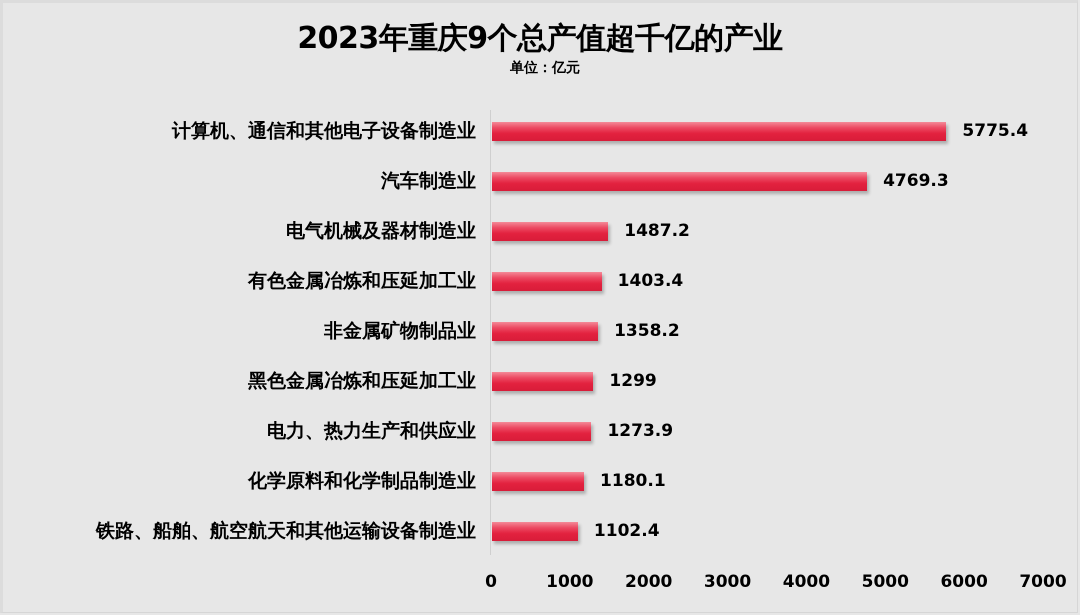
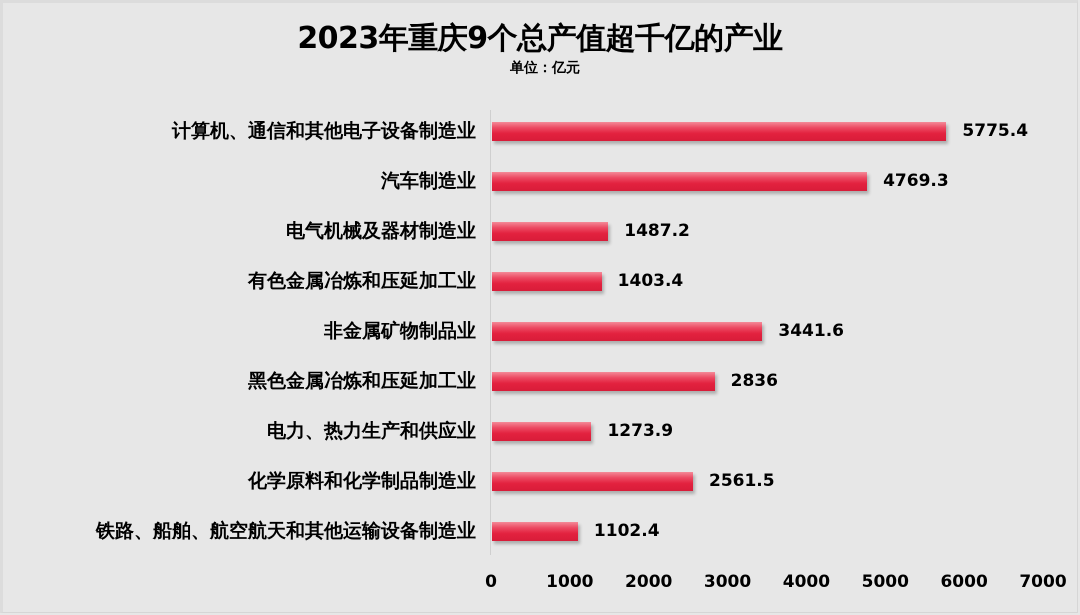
非金属矿物制品业: 1358.2 -> 3441.6
黑色金属冶炼和压延加工业: 1299 -> 2836
化学原料和化学制品制造业: 1180.1 -> 2561.5
